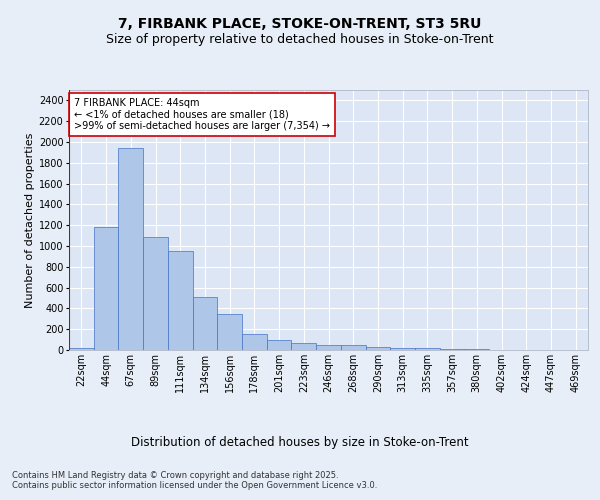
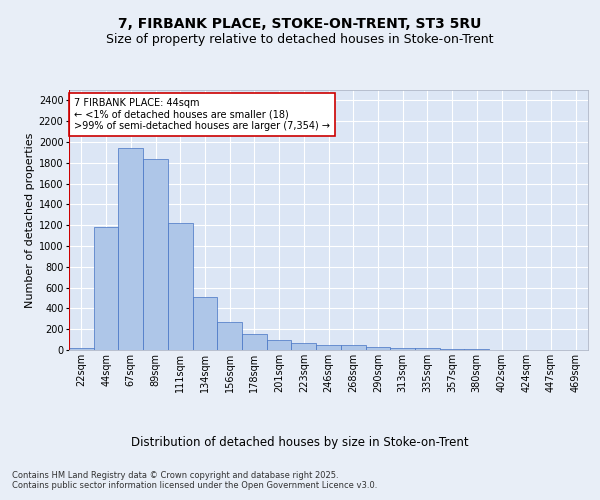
89sqm: 1090 -> 1840
111sqm: 950 -> 1220
156sqm: 350 -> 270
